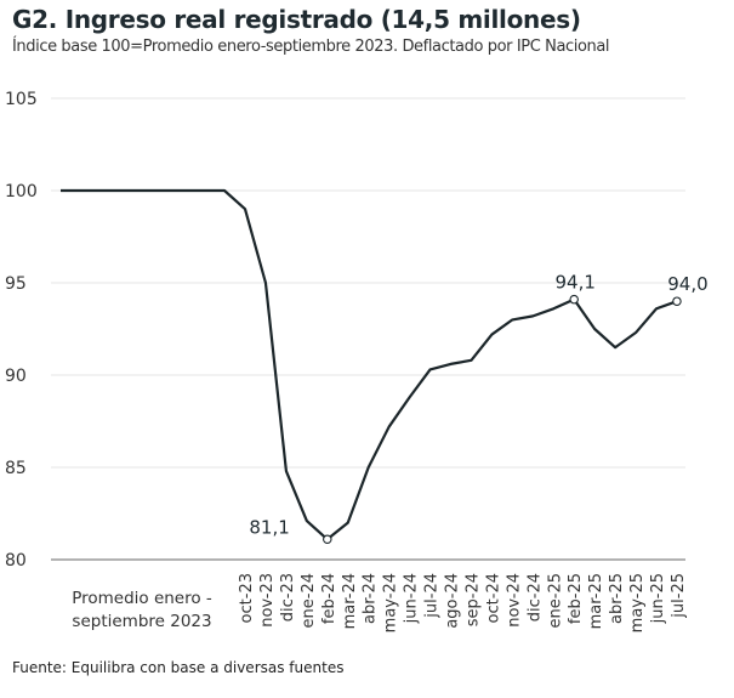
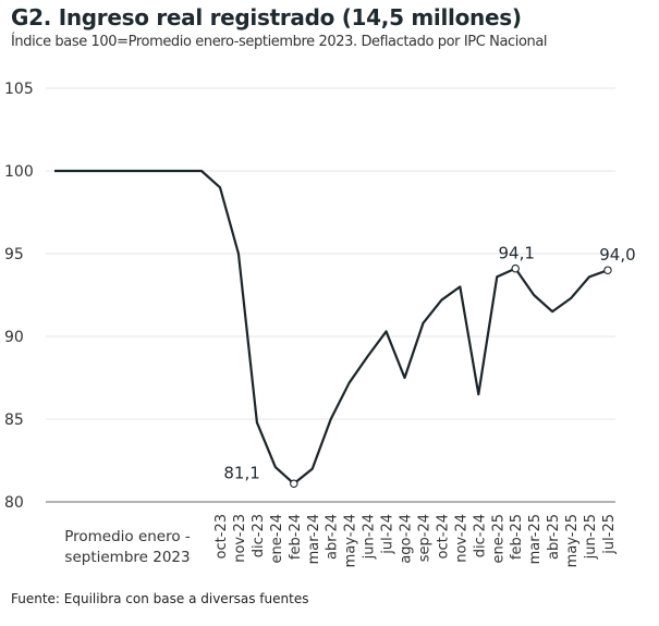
ago-24: 90.6 -> 87.5
dic-24: 93.2 -> 86.5
